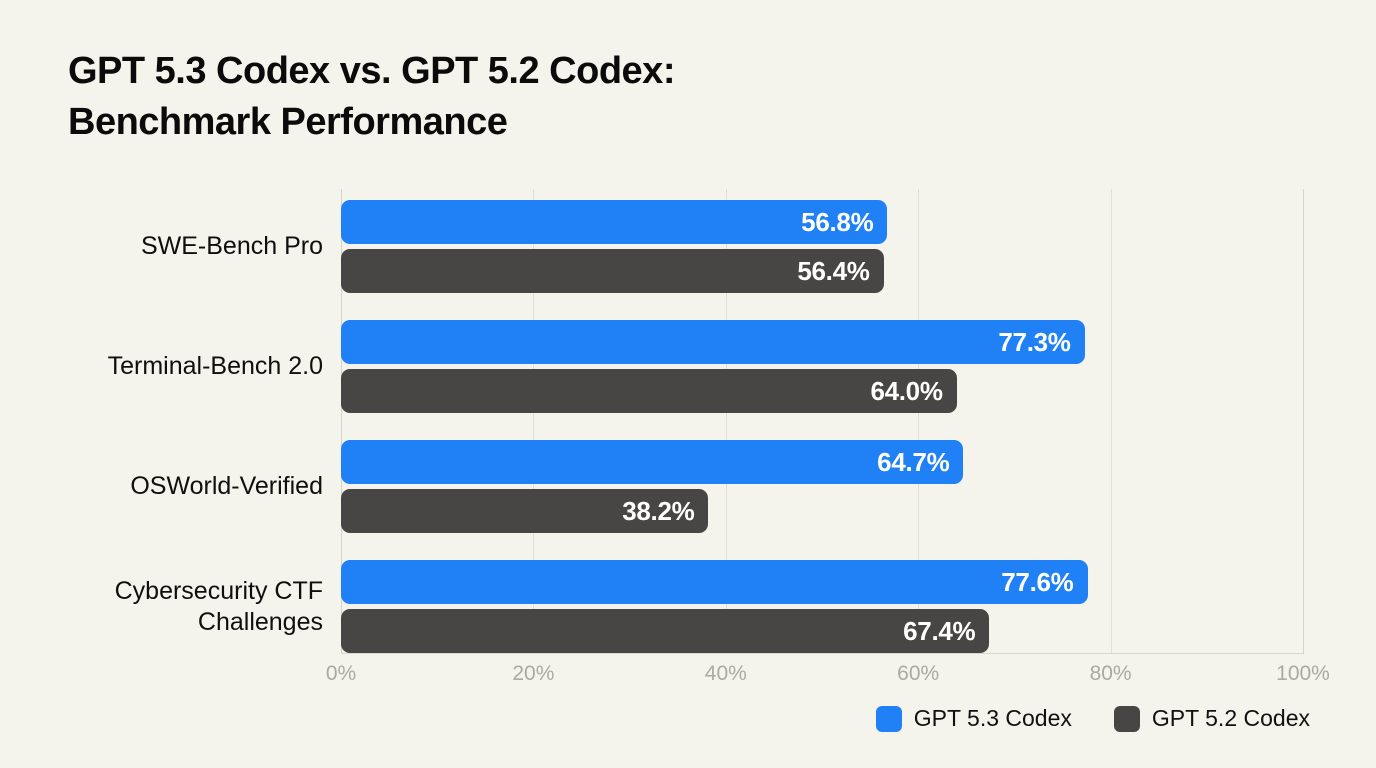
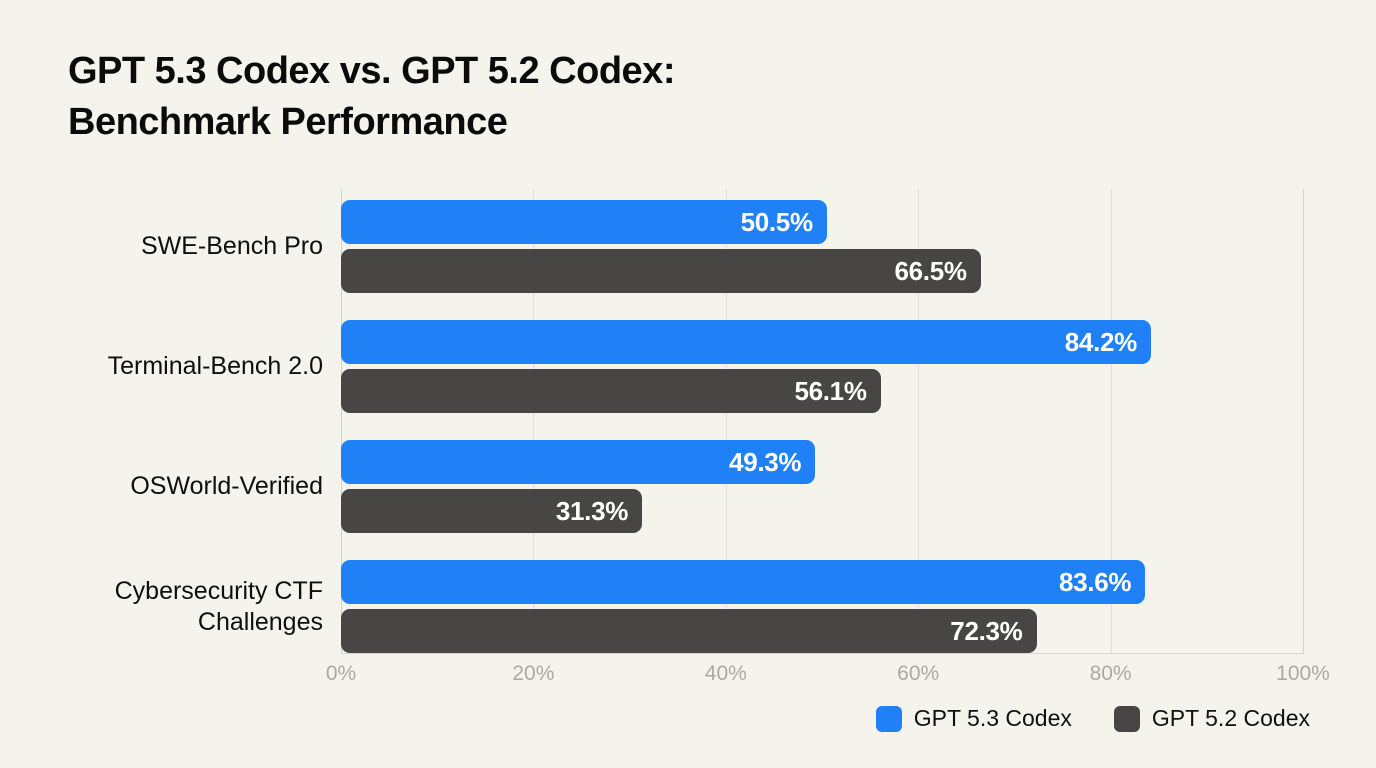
GPT 5.3 Codex/SWE-Bench Pro: 56.8% -> 50.5%
GPT 5.2 Codex/SWE-Bench Pro: 56.4% -> 66.5%
GPT 5.3 Codex/Terminal-Bench 2.0: 77.3% -> 84.2%
GPT 5.2 Codex/Terminal-Bench 2.0: 64.0% -> 56.1%
GPT 5.3 Codex/OSWorld-Verified: 64.7% -> 49.3%
GPT 5.2 Codex/OSWorld-Verified: 38.2% -> 31.3%
GPT 5.3 Codex/Cybersecurity CTF Challenges: 77.6% -> 83.6%
GPT 5.2 Codex/Cybersecurity CTF Challenges: 67.4% -> 72.3%
